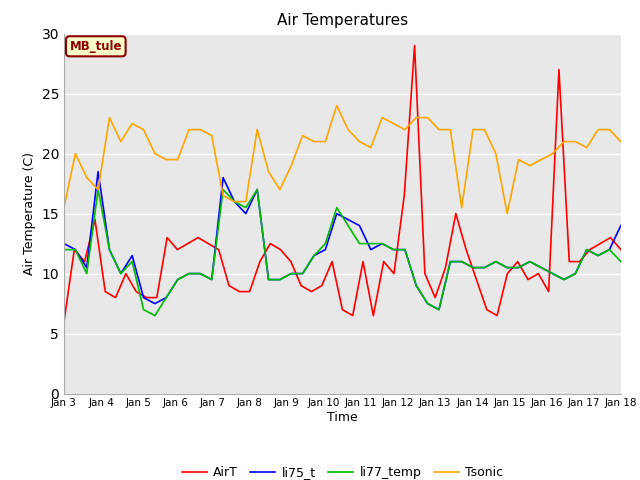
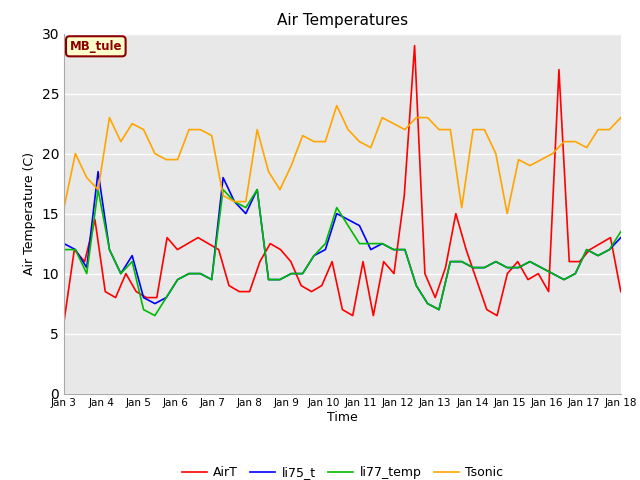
AirT/Jan 18: 12.0 -> 8.5
li75_t/Jan 18: 14.0 -> 13.0
li77_temp/Jan 18: 11.0 -> 13.5
Tsonic/Jan 18: 21.0 -> 23.0
